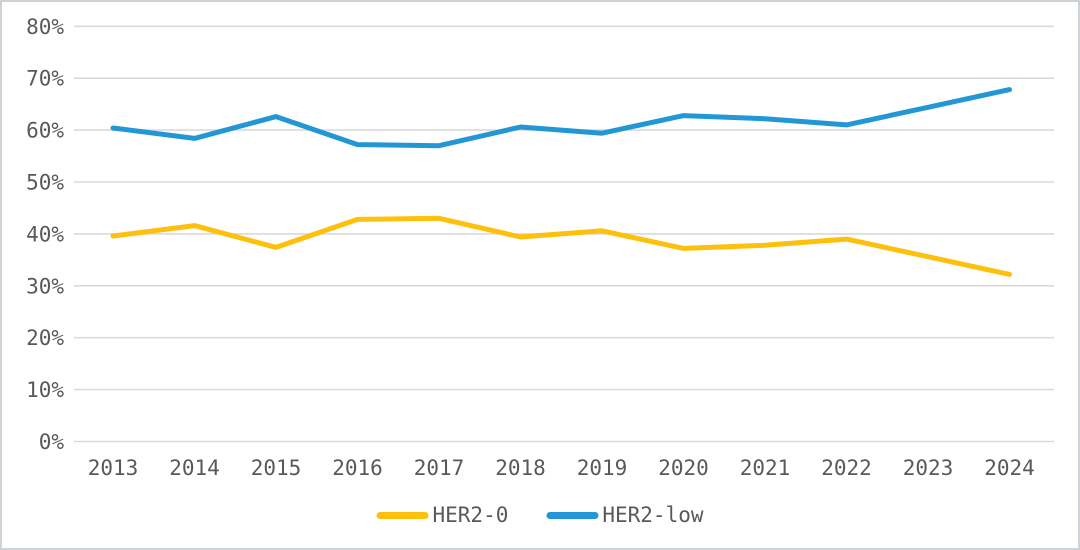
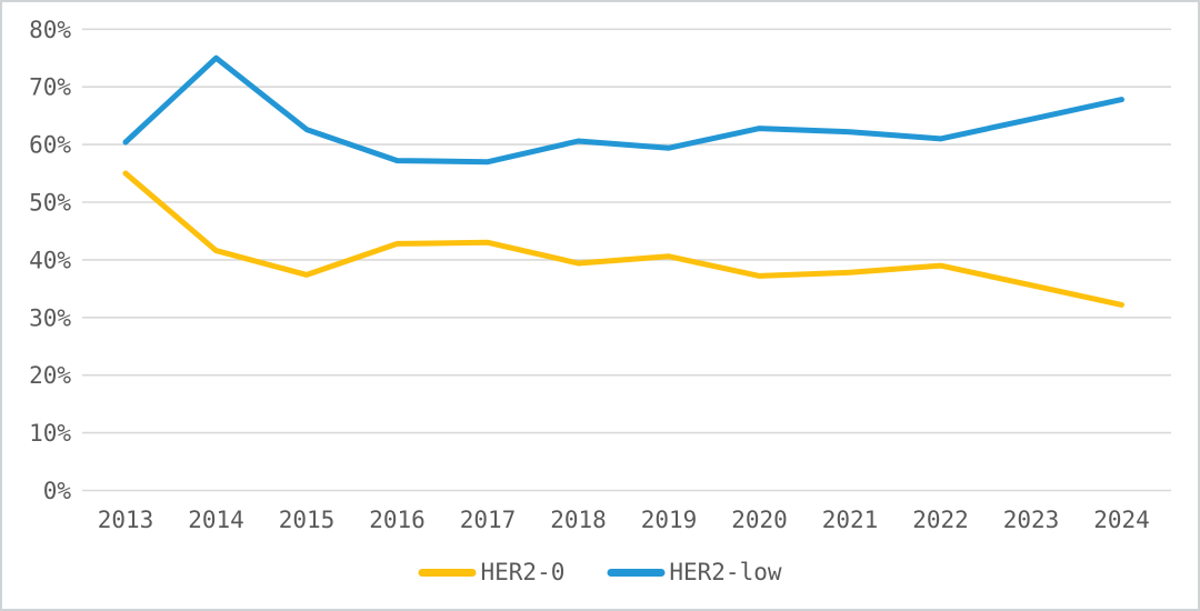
HER2-0/2013: 40% -> 55%
HER2-low/2014: 58% -> 75%
